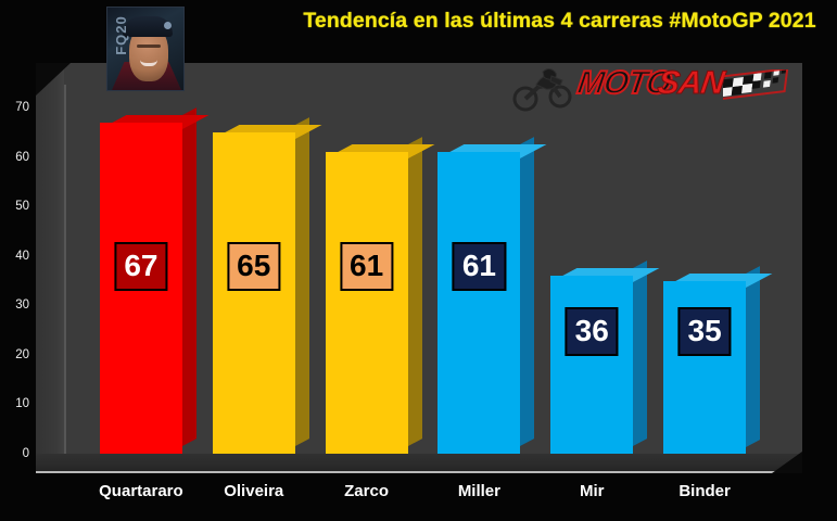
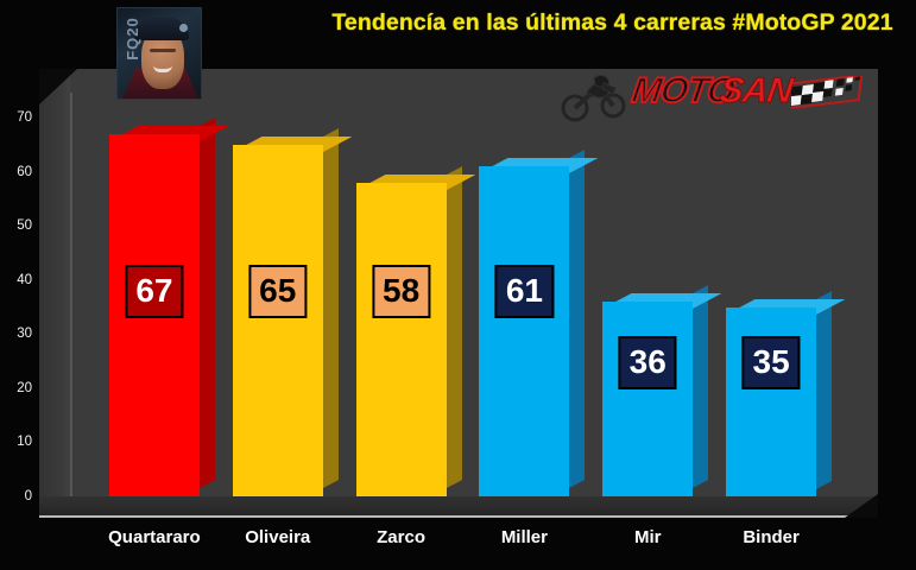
Zarco: 61 -> 58
